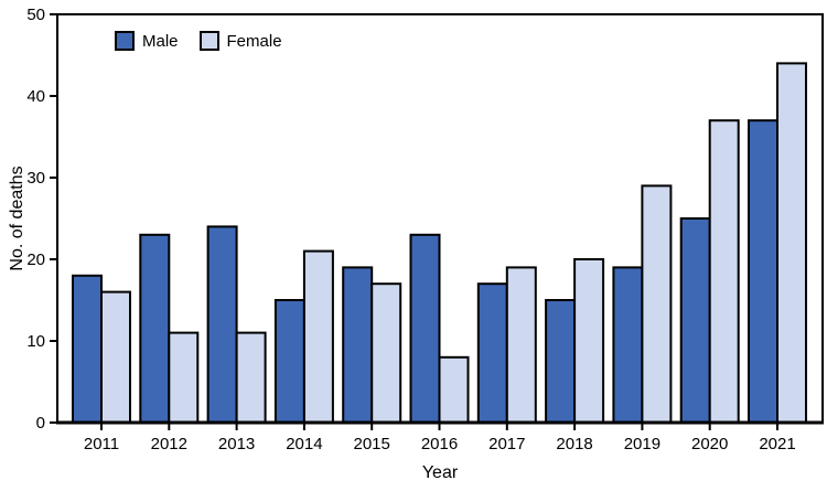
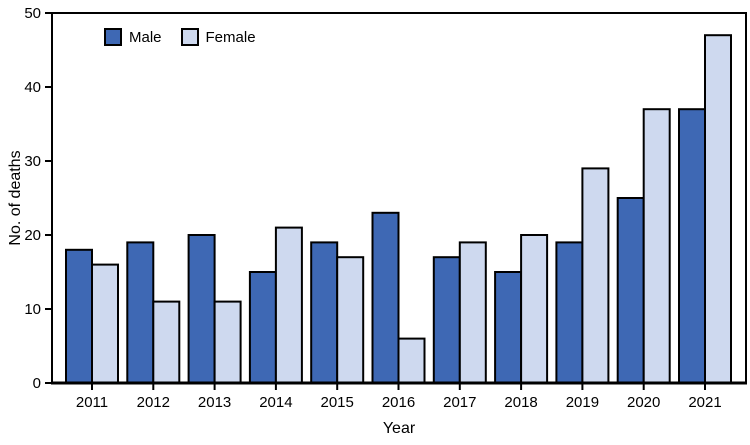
Male/2012: 23 -> 19
Male/2013: 24 -> 20
Female/2016: 8 -> 6
Female/2021: 44 -> 47
